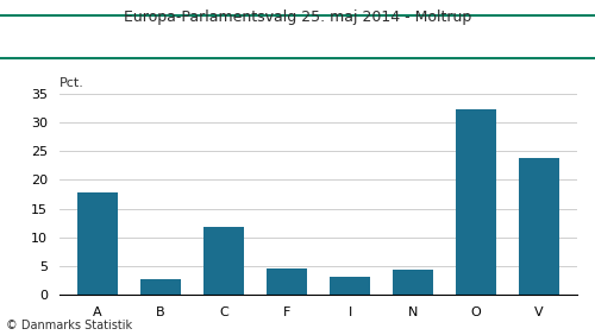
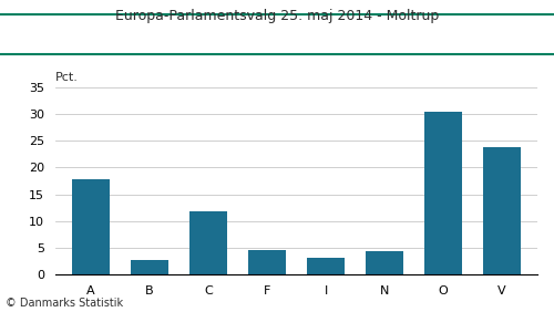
O: 32.4 -> 30.5
